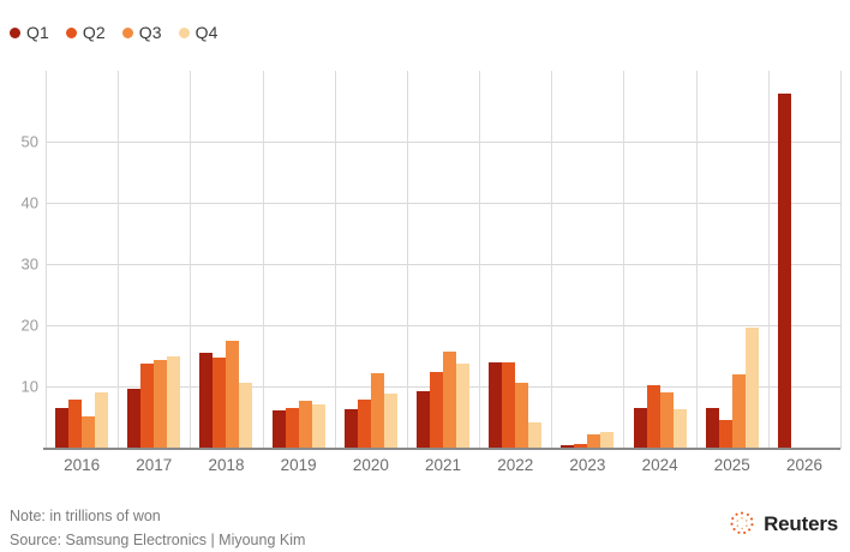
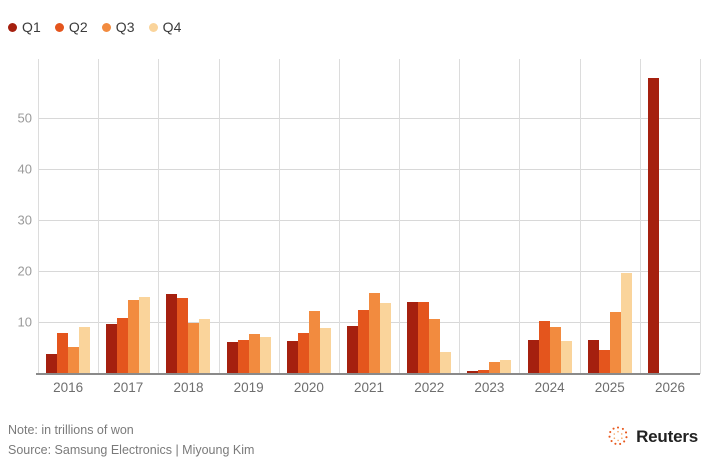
Q1/2016: 7 -> 4
Q2/2017: 14 -> 11
Q3/2018: 18 -> 10
